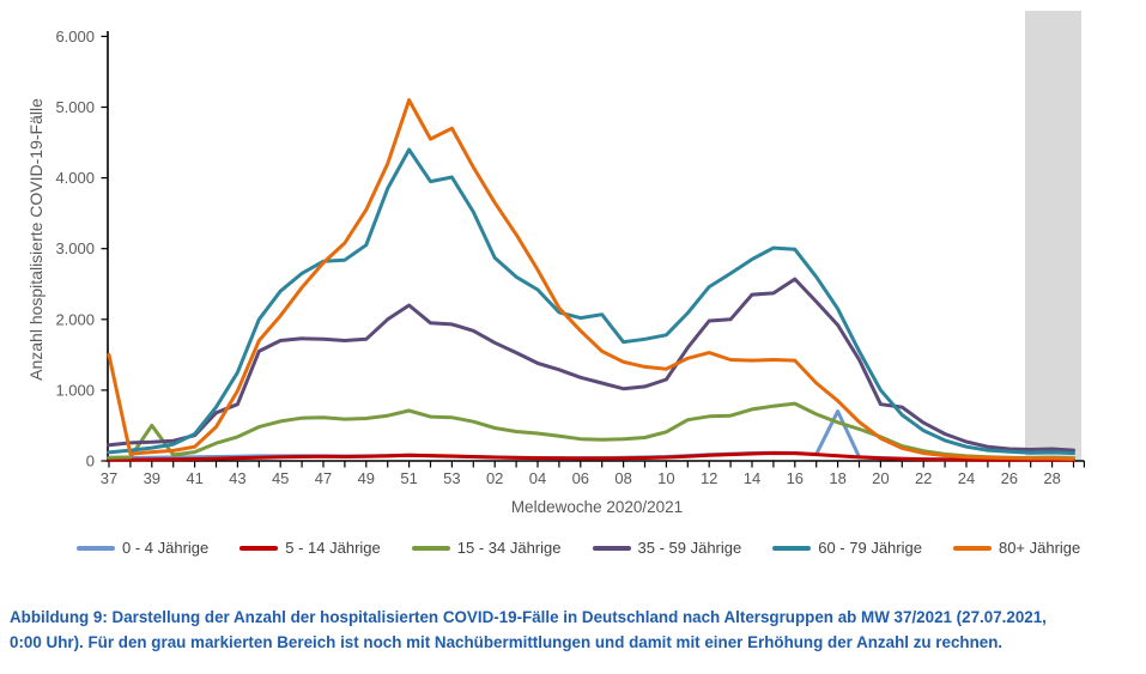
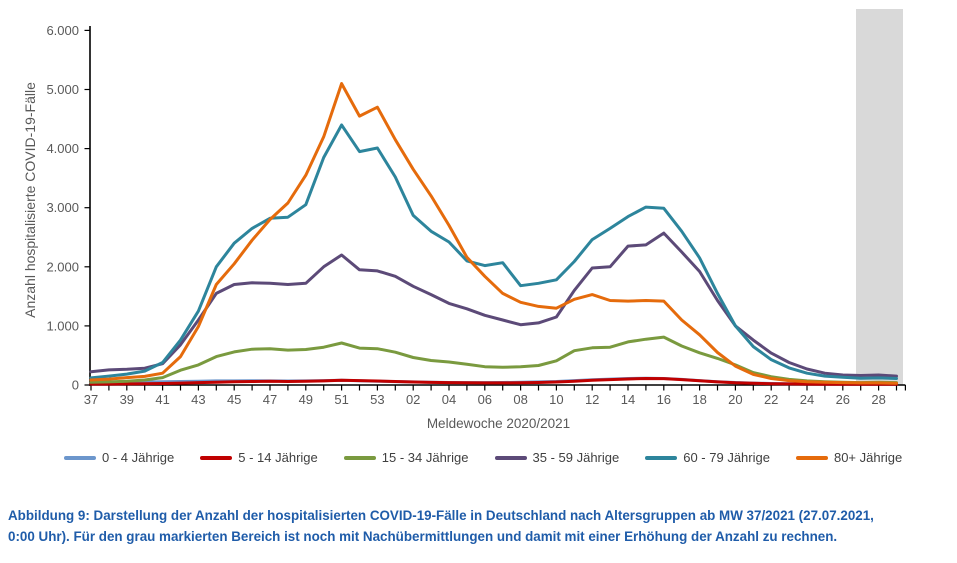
80+ Jährige/37: 1500 -> 100
15 - 34 Jährige/39: 500 -> 100
35 - 59 Jährige/43: 800 -> 1100
0 - 4 Jährige/18: 700 -> 100
35 - 59 Jährige/20: 800 -> 1000
